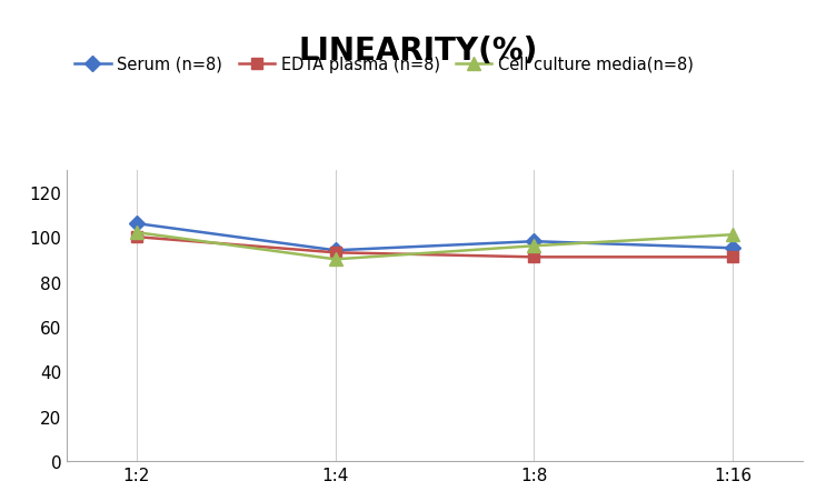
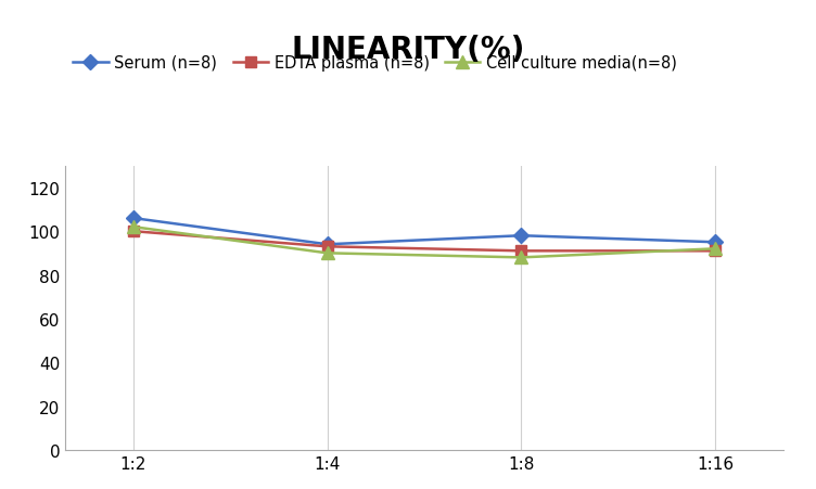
Cell culture media(n=8)/1:8: 96 -> 88
Cell culture media(n=8)/1:16: 101 -> 92
